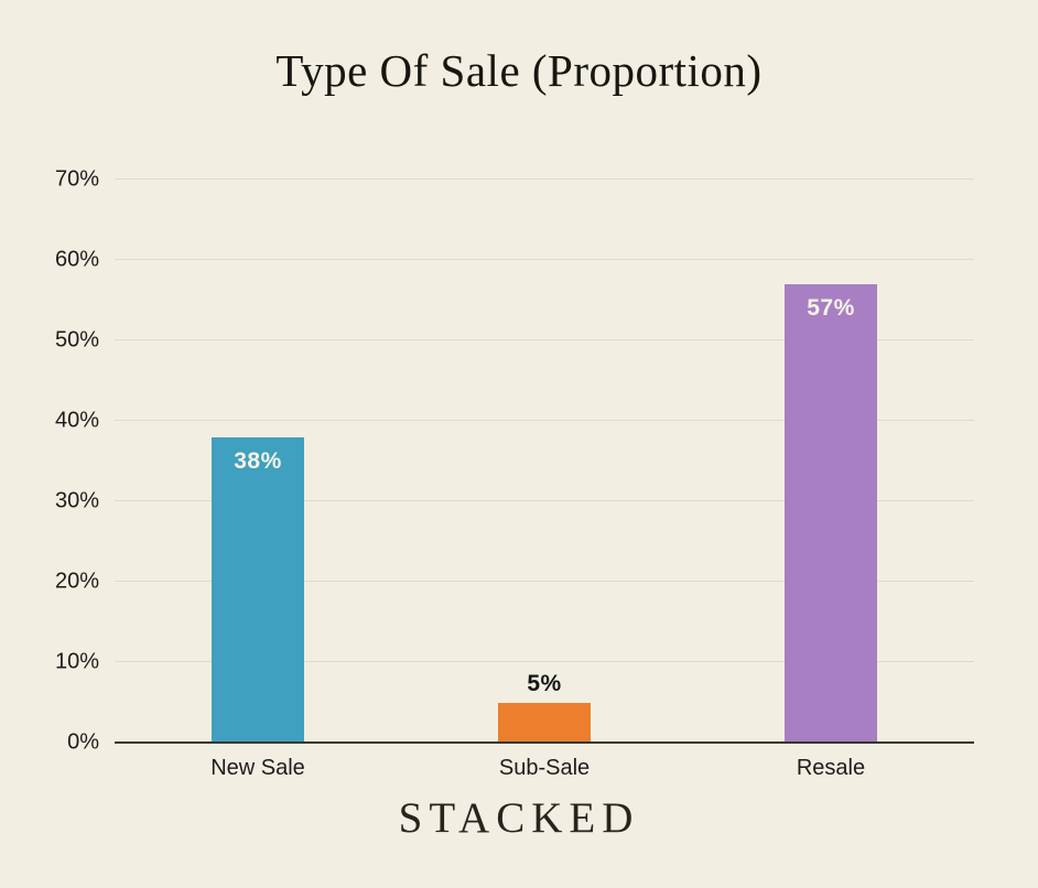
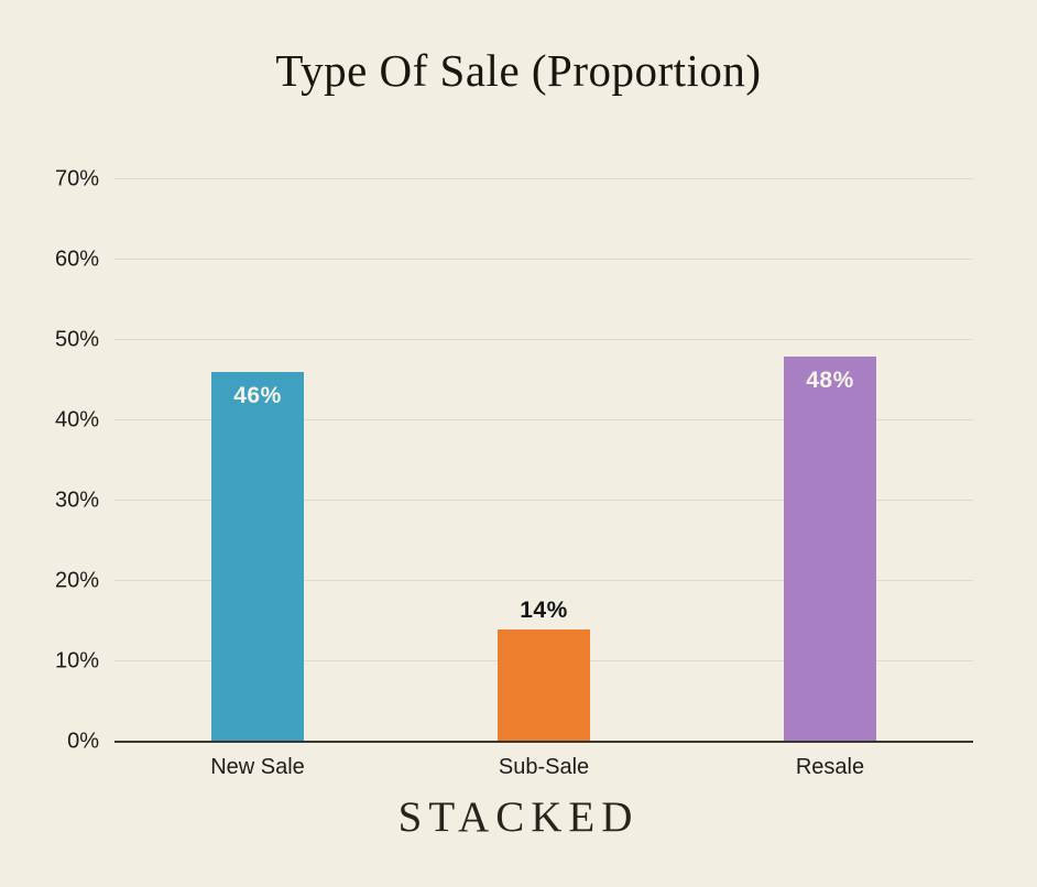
New Sale: 38% -> 46%
Sub-Sale: 5% -> 14%
Resale: 57% -> 48%
